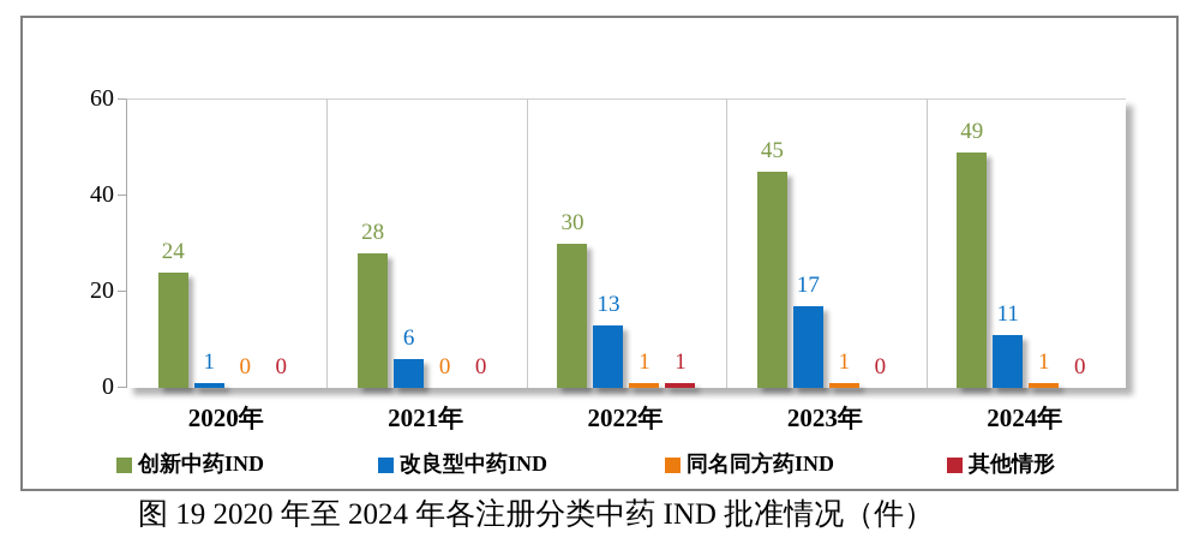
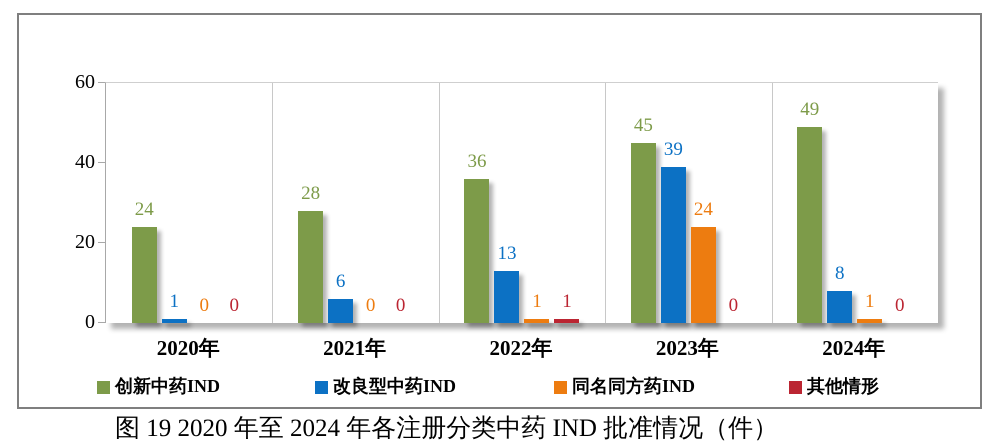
创新中药IND/2022年: 30 -> 36
改良型中药IND/2023年: 17 -> 39
同名同方药IND/2023年: 1 -> 24
改良型中药IND/2024年: 11 -> 8
